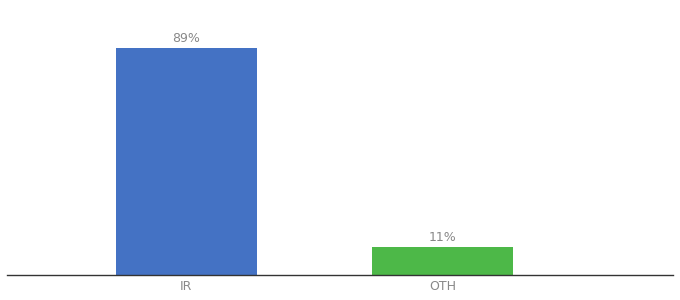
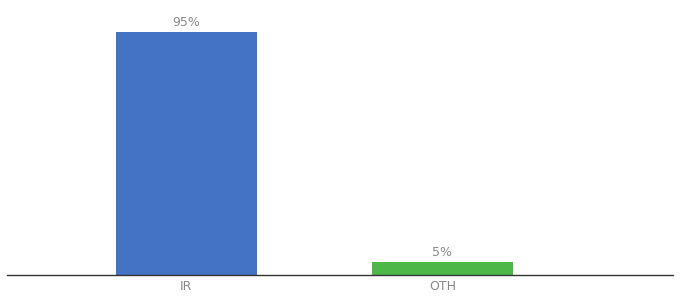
IR: 89% -> 95%
OTH: 11% -> 5%
